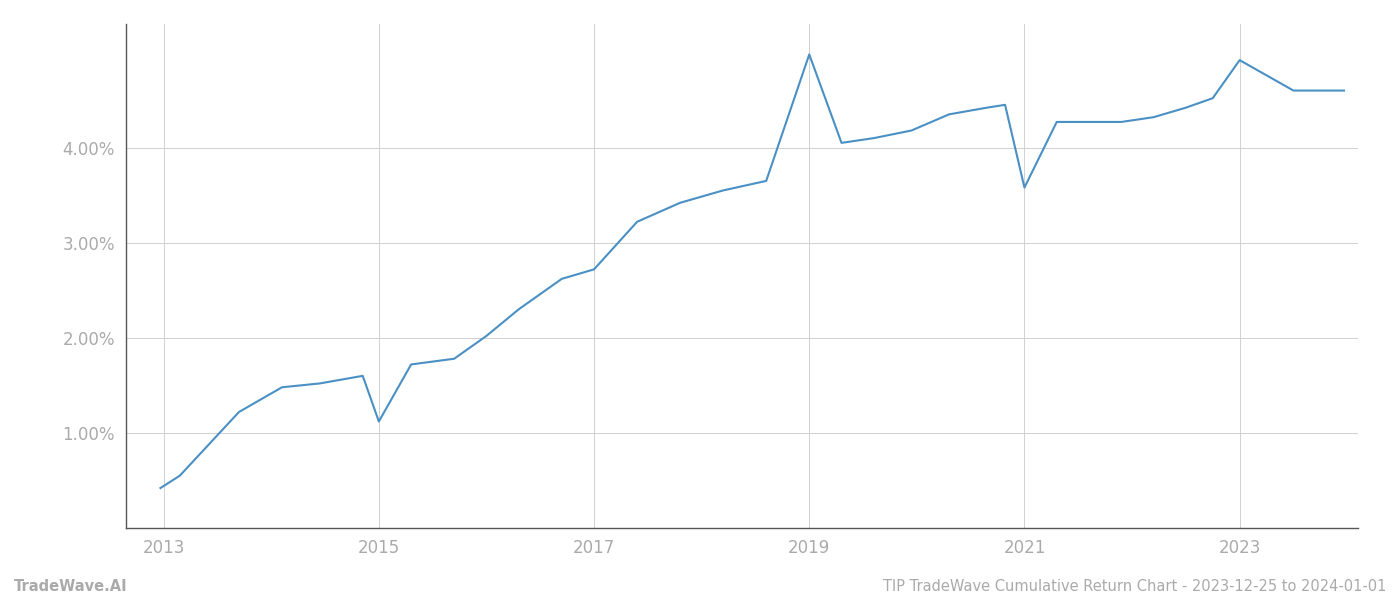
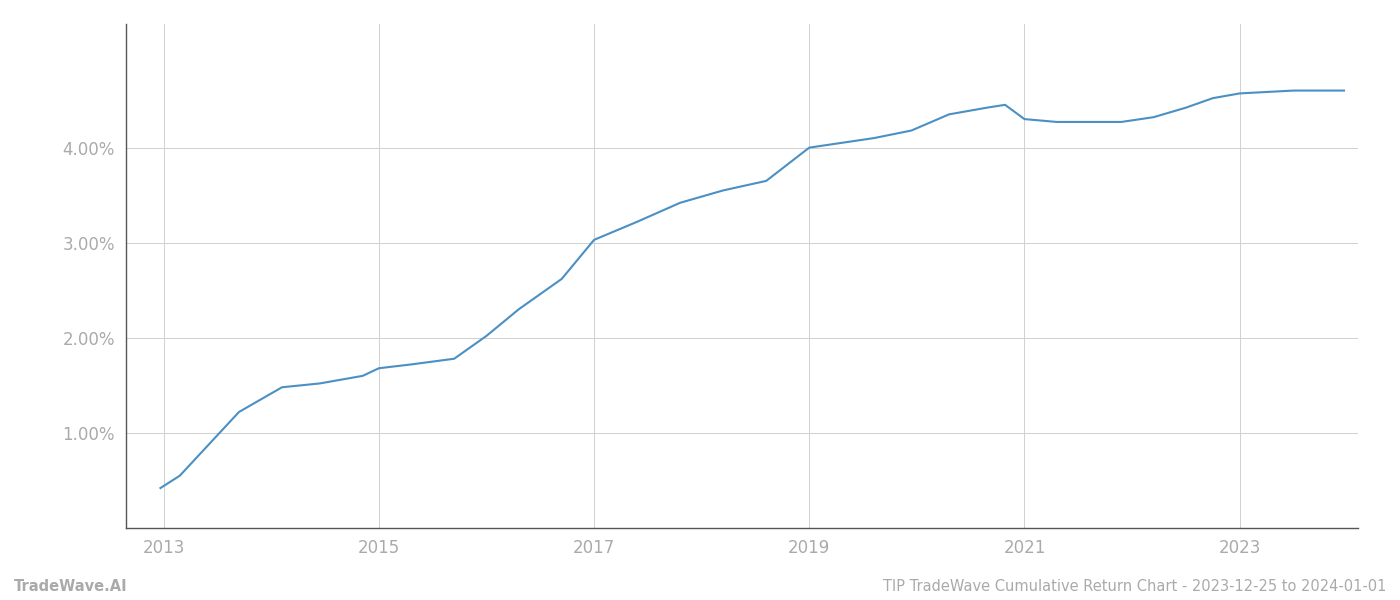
2015: 1.12% -> 1.68%
2017: 2.72% -> 3.03%
2019: 4.98% -> 4.00%
2021: 3.58% -> 4.30%
2023: 4.92% -> 4.57%
